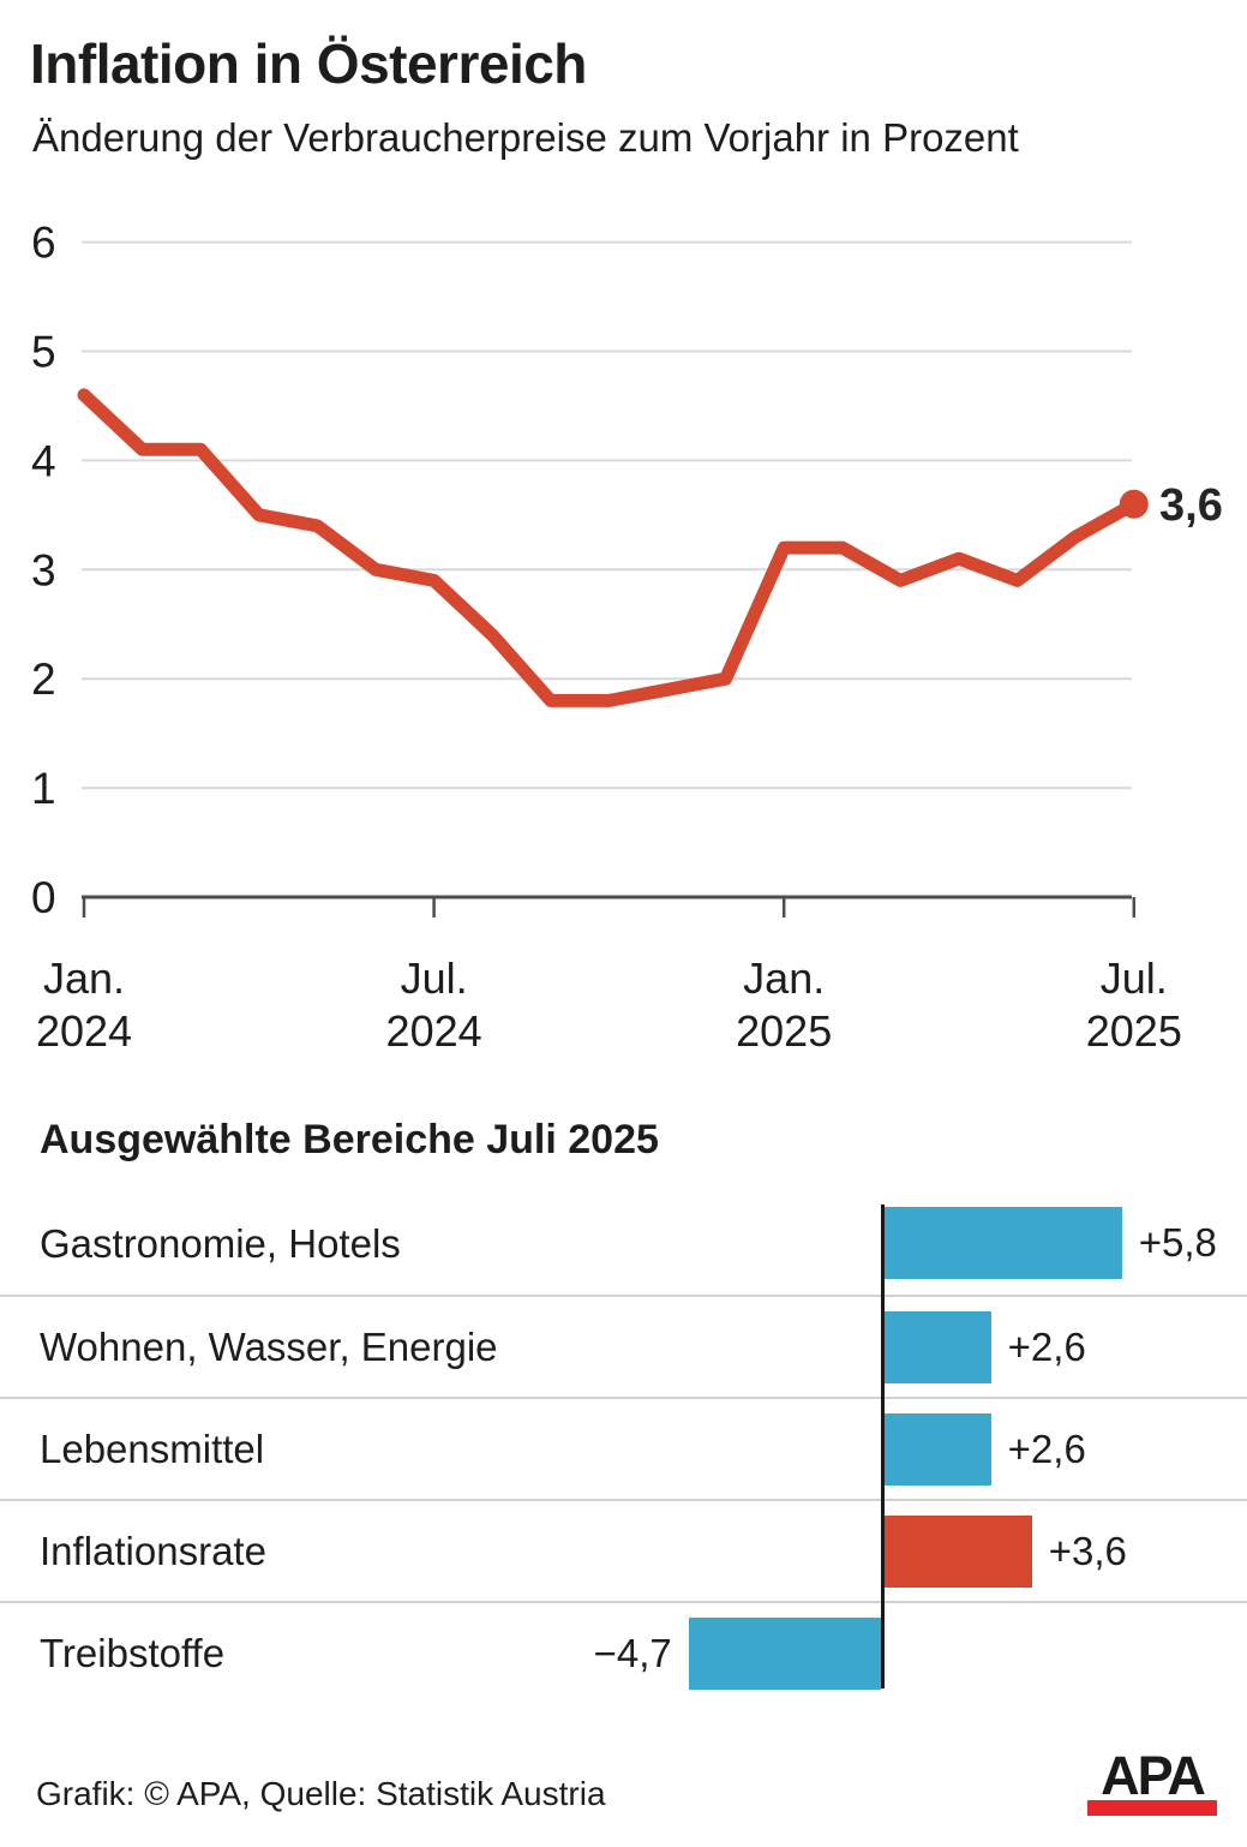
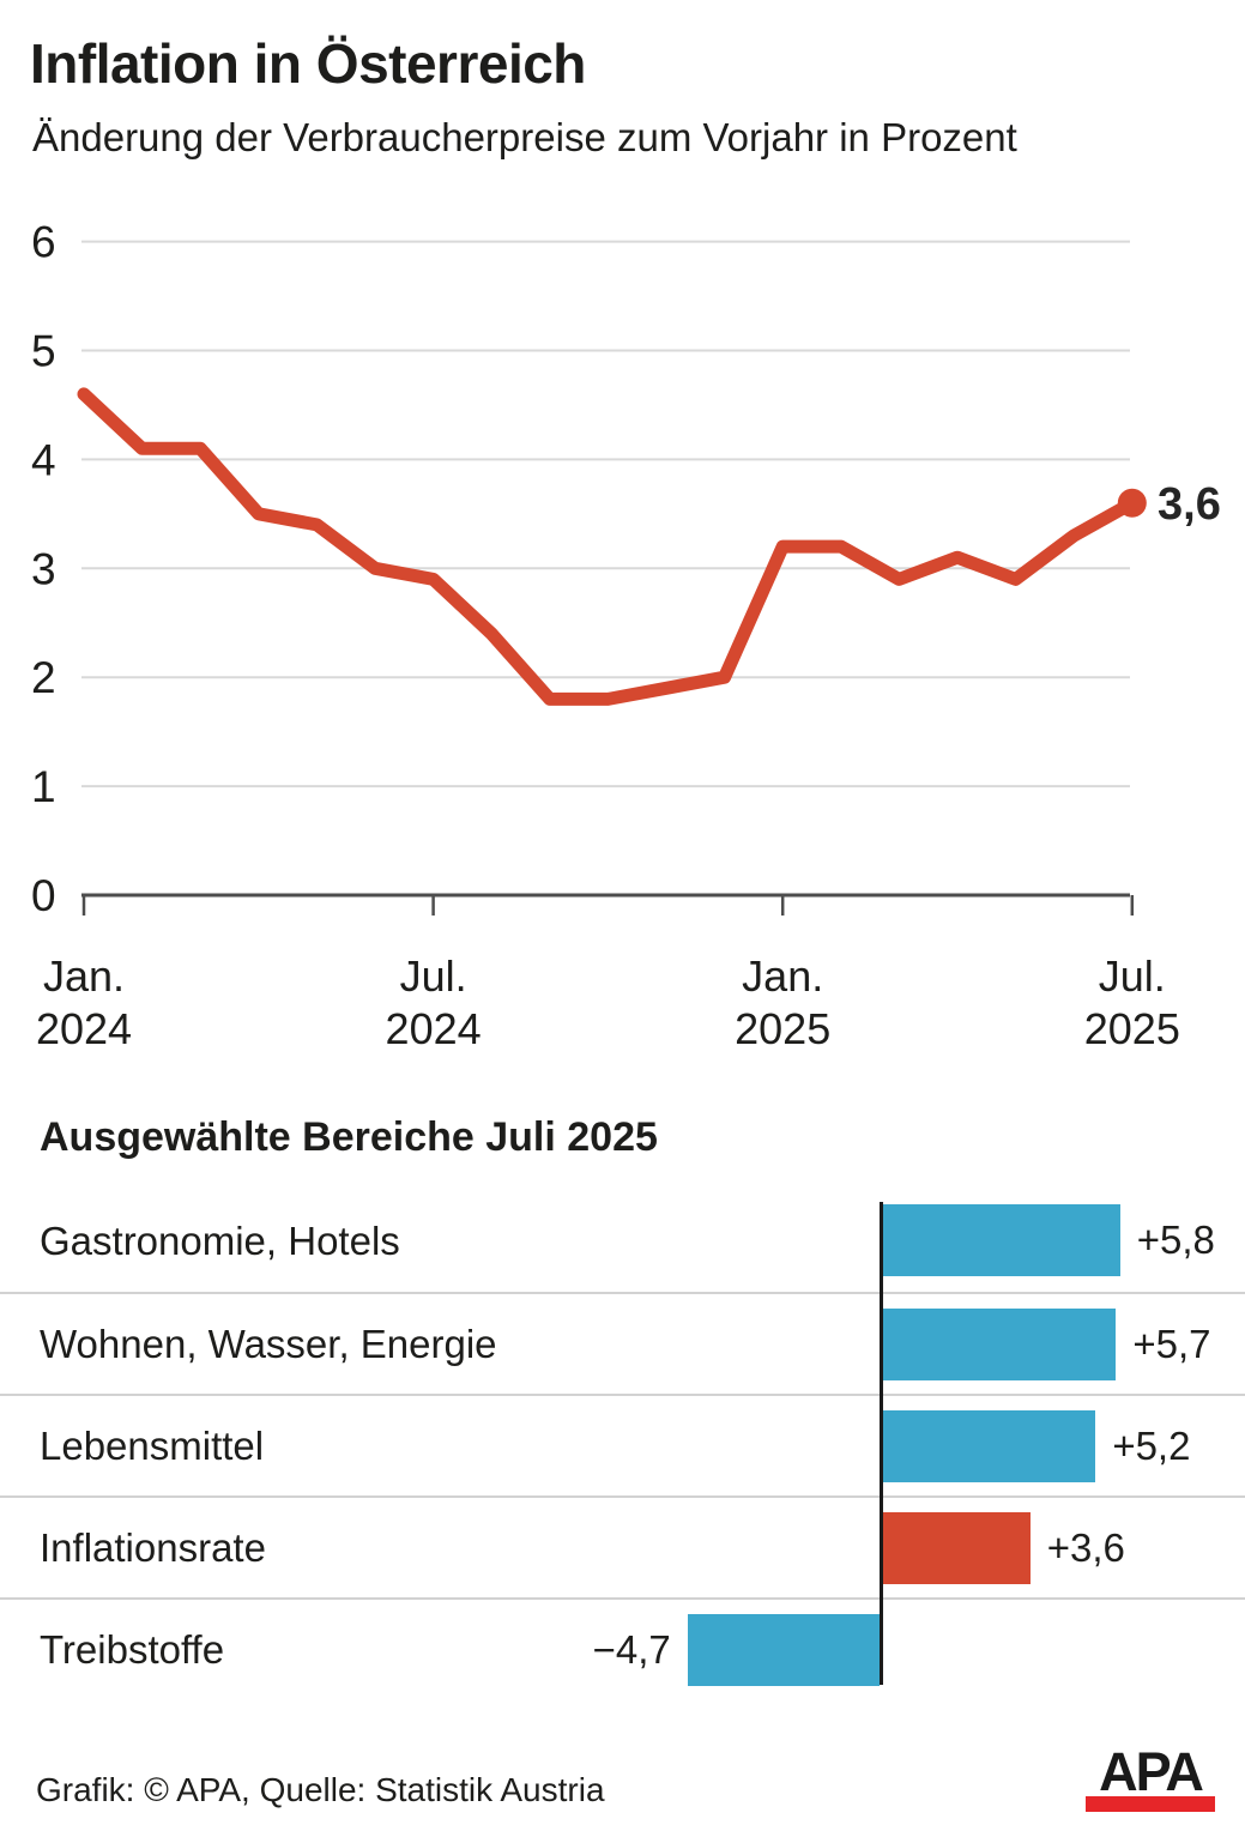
Ausgewählte Bereiche Juli 2025/Wohnen, Wasser, Energie: +2,6 -> +5,7
Ausgewählte Bereiche Juli 2025/Lebensmittel: +2,6 -> +5,2
